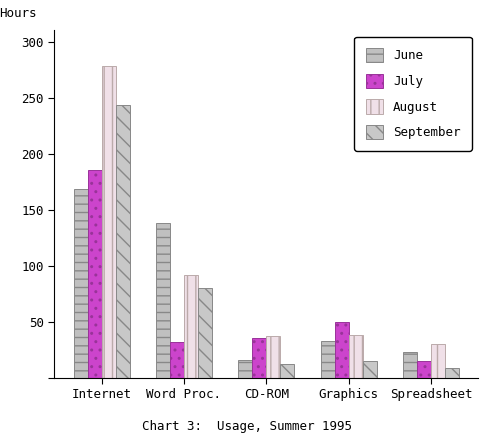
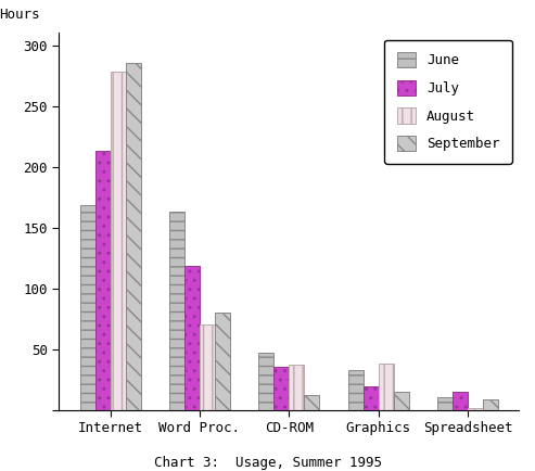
July/Internet: 185 -> 213
September/Internet: 243 -> 285
June/Word Proc.: 138 -> 163
July/Word Proc.: 32 -> 118
August/Word Proc.: 92 -> 70
June/CD-ROM: 16 -> 47
July/Graphics: 50 -> 19
June/Spreadsheet: 23 -> 10
August/Spreadsheet: 30 -> 1
